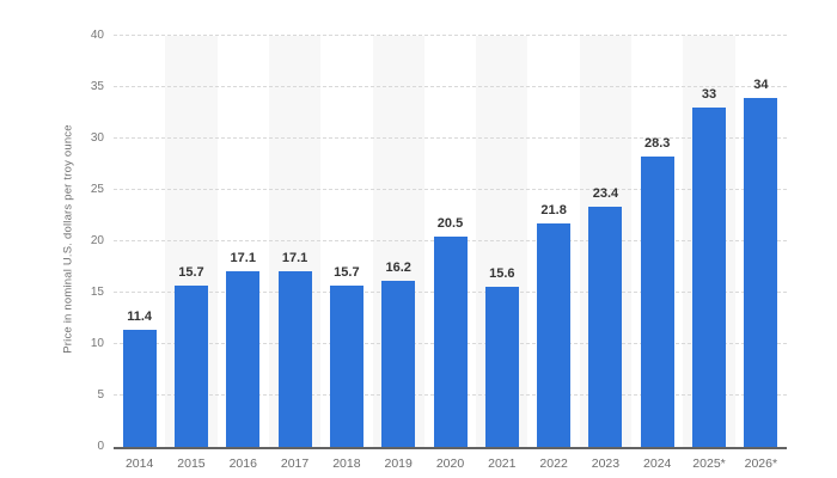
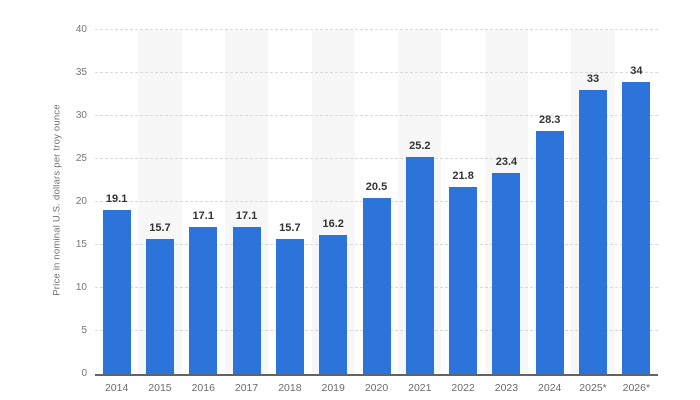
2014: 11.4 -> 19.1
2021: 15.6 -> 25.2
